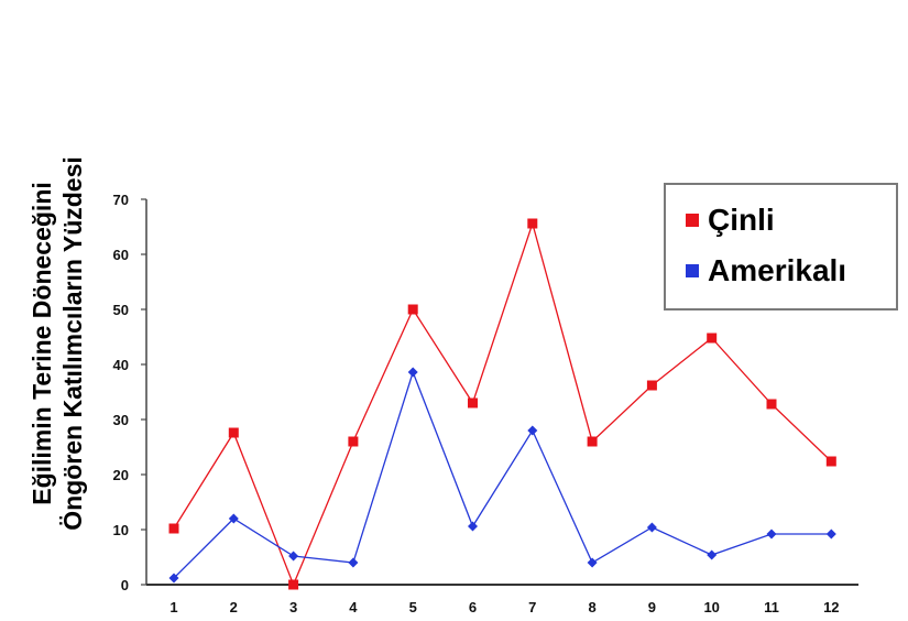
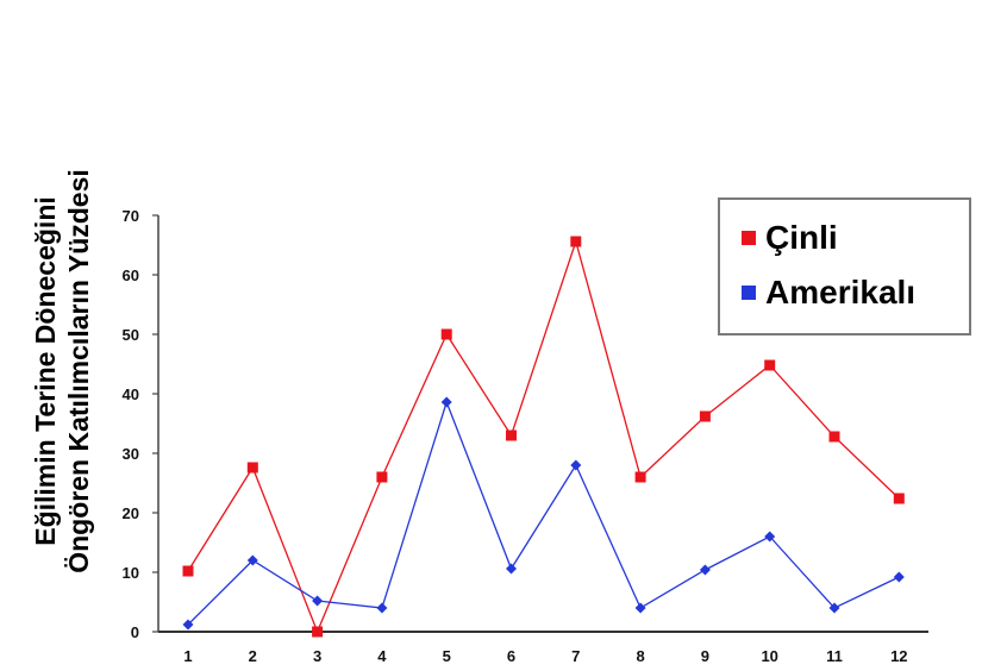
Amerikalı/10: 5 -> 16
Amerikalı/11: 9 -> 4
